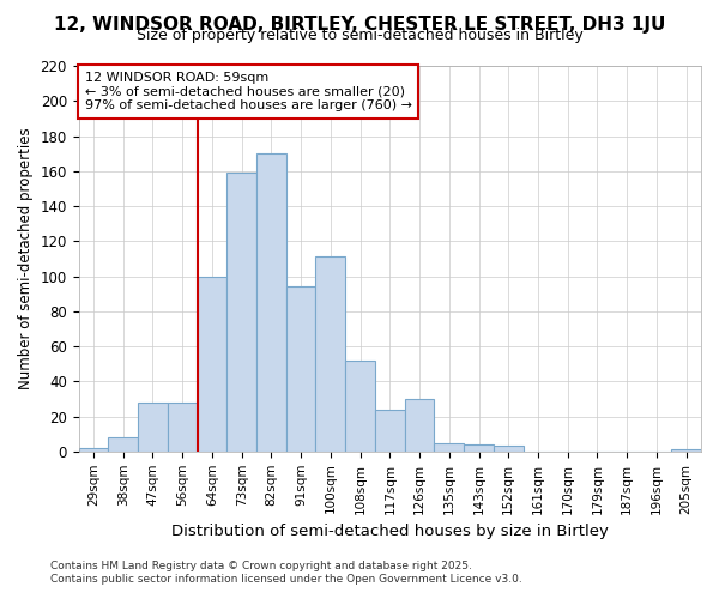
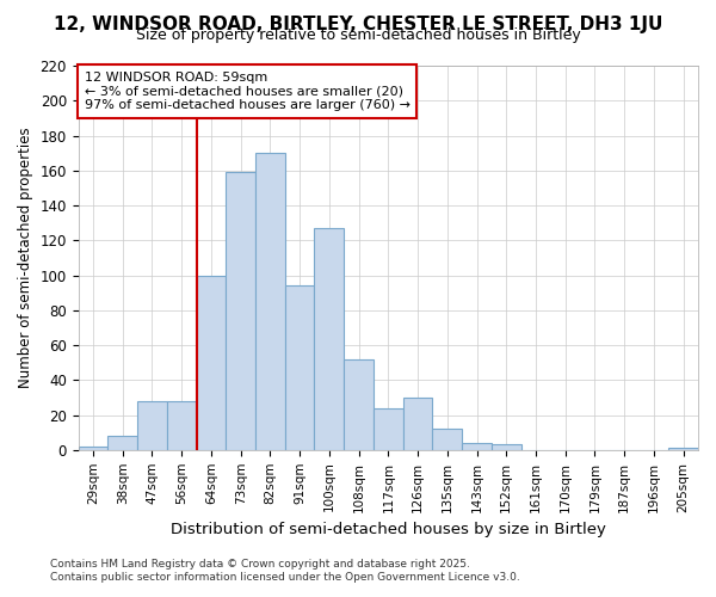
100sqm: 111 -> 127
135sqm: 5 -> 12
